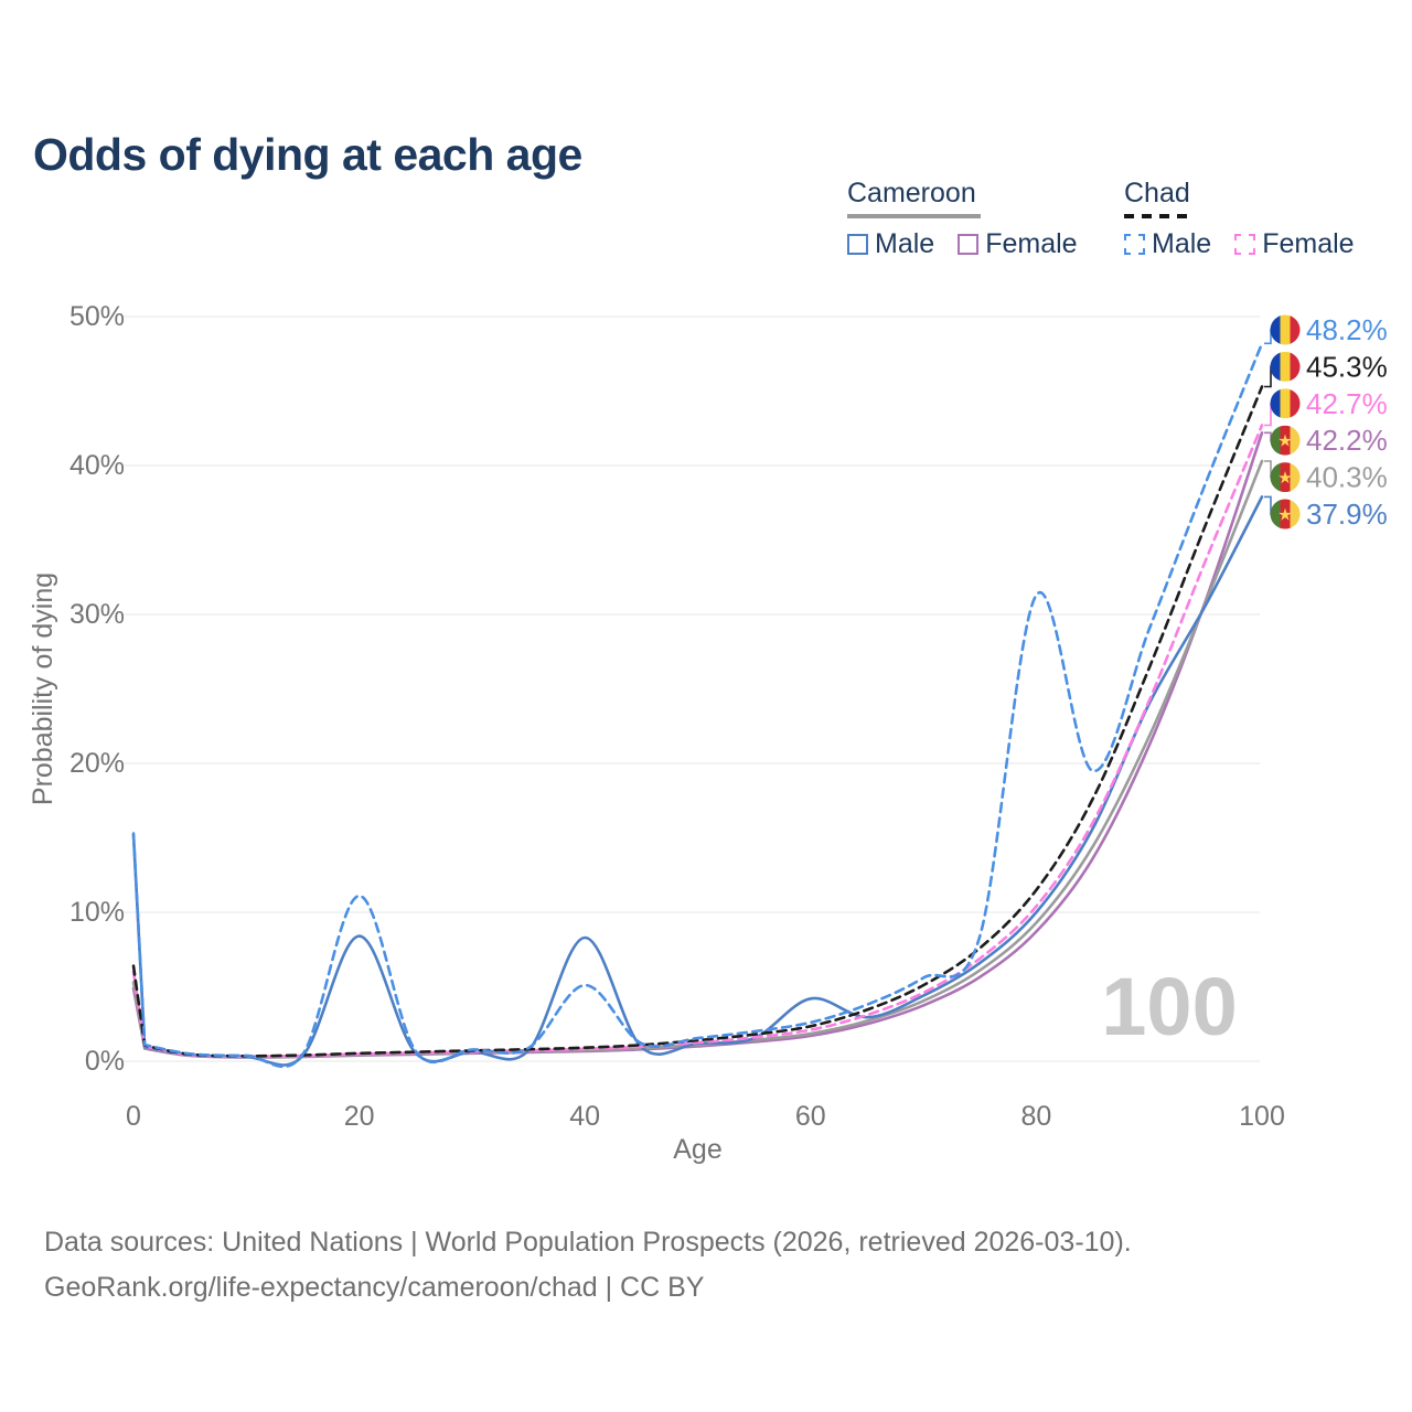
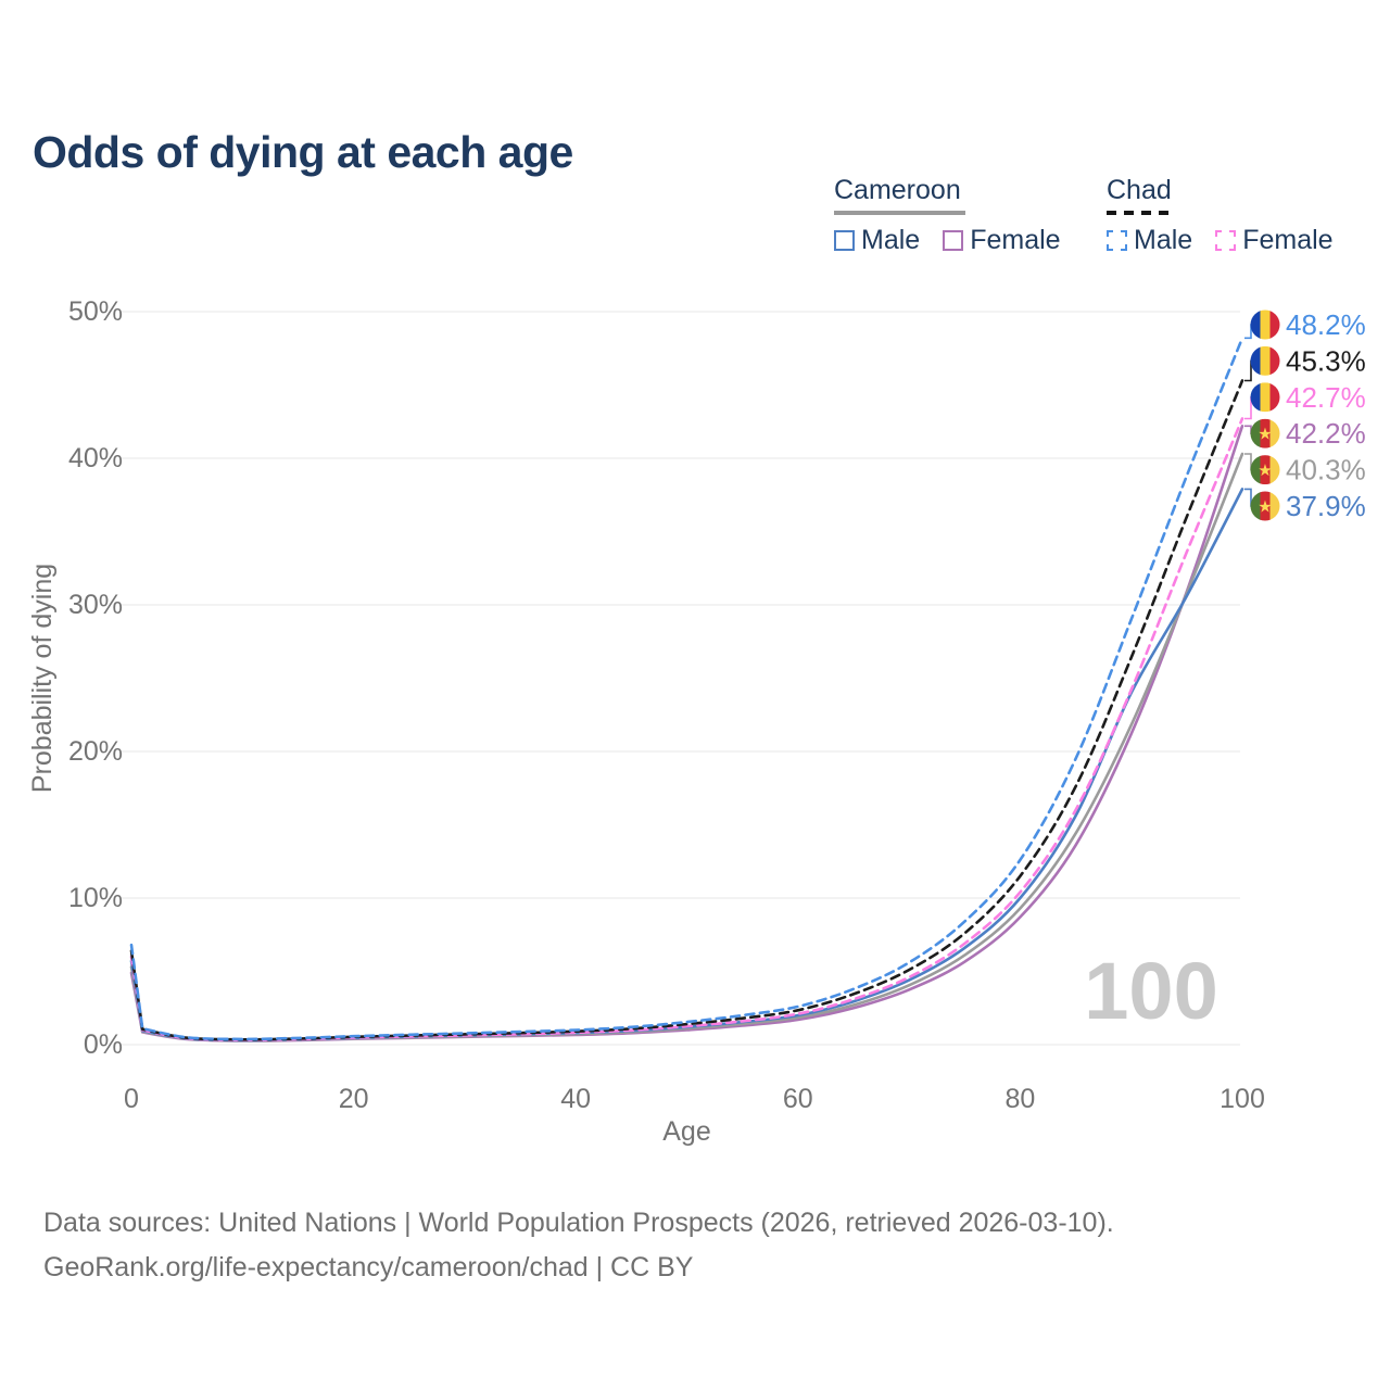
Cameroon Male/0: 15.2% -> 5.7%
Chad Male/0: 15.3% -> 6.8%
Cameroon Male/20: 8.4% -> 0.5%
Chad Male/20: 11.1% -> 0.6%
Cameroon Male/40: 8.3% -> 0.8%
Chad Male/40: 5.1% -> 1.0%
Cameroon Male/60: 4.2% -> 2.0%
Chad Male/80: 31.3% -> 12.6%
